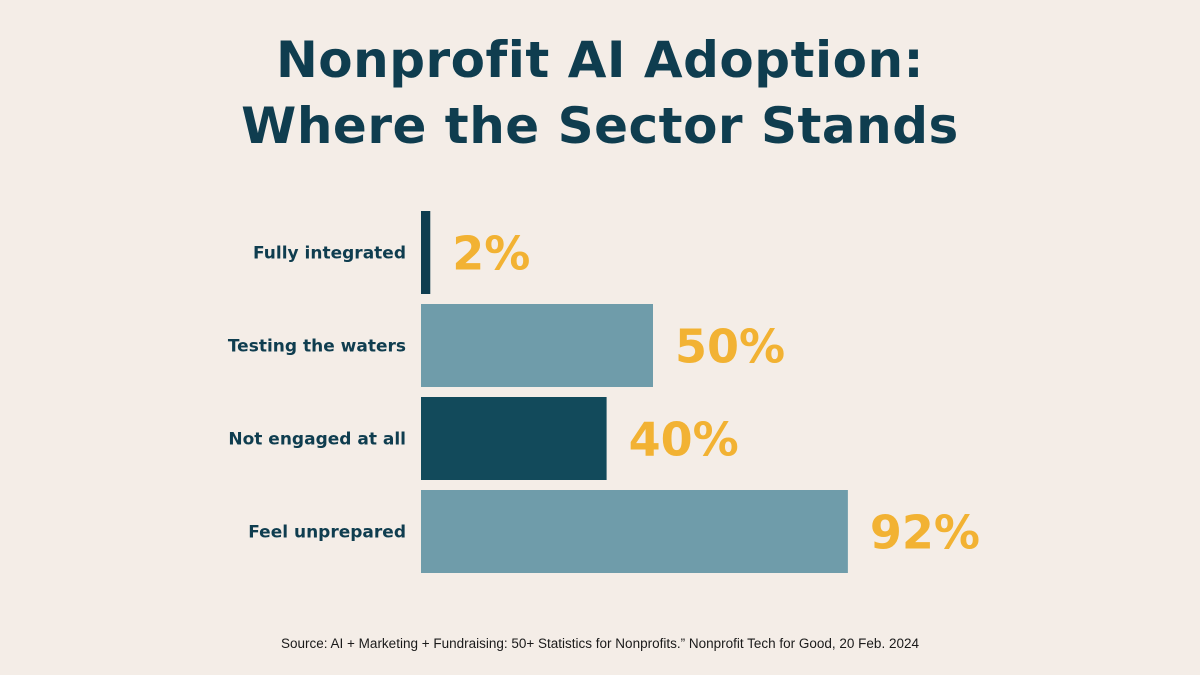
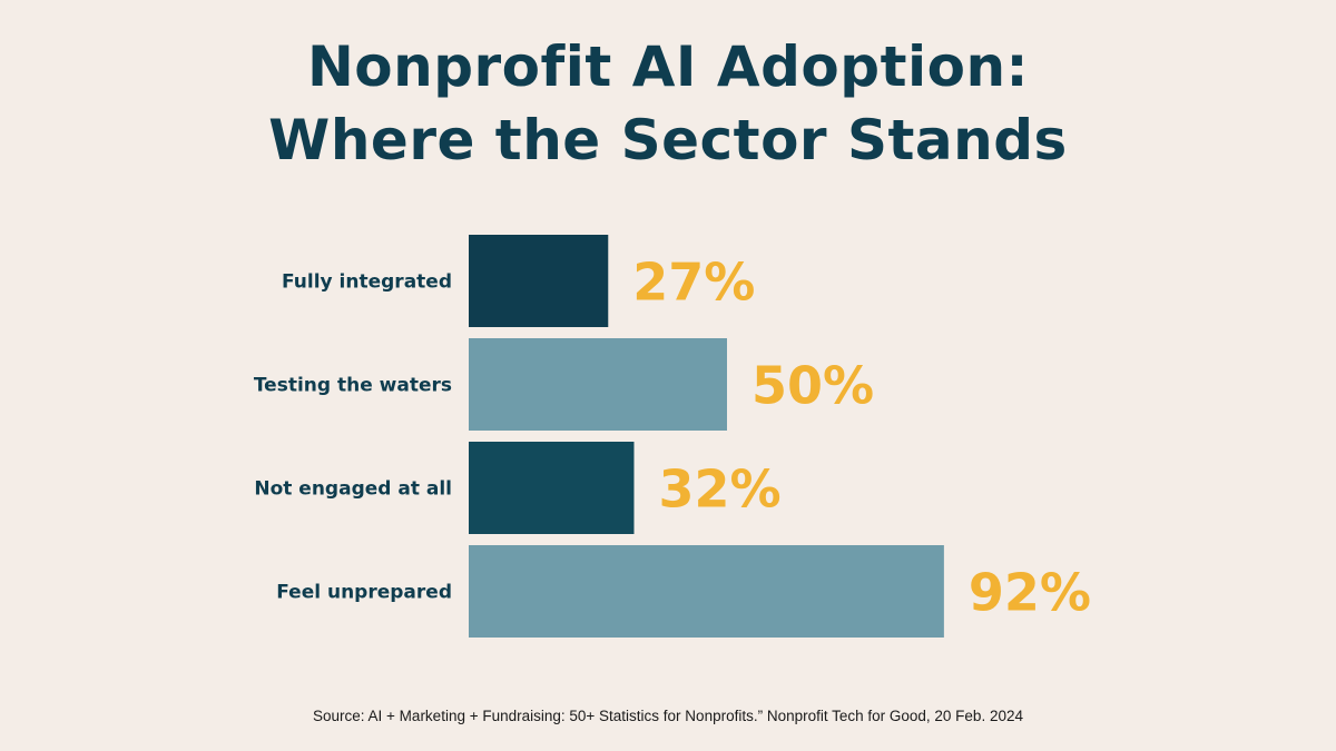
Fully integrated: 2% -> 27%
Not engaged at all: 40% -> 32%
